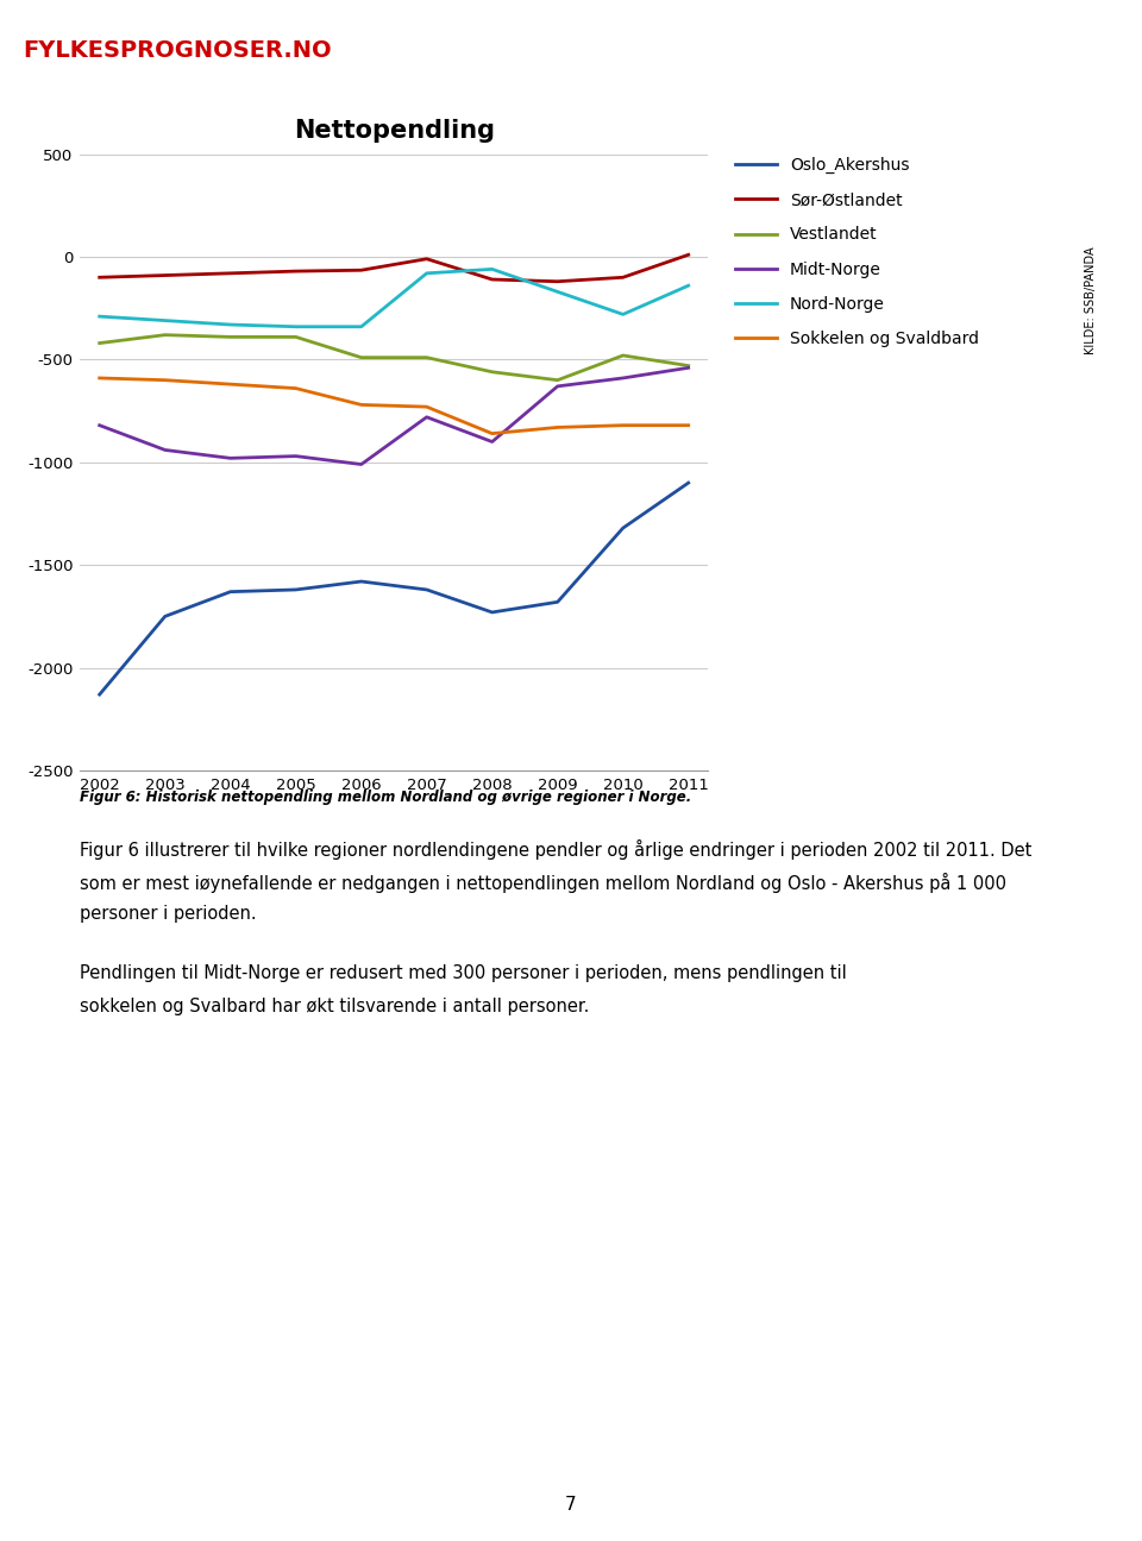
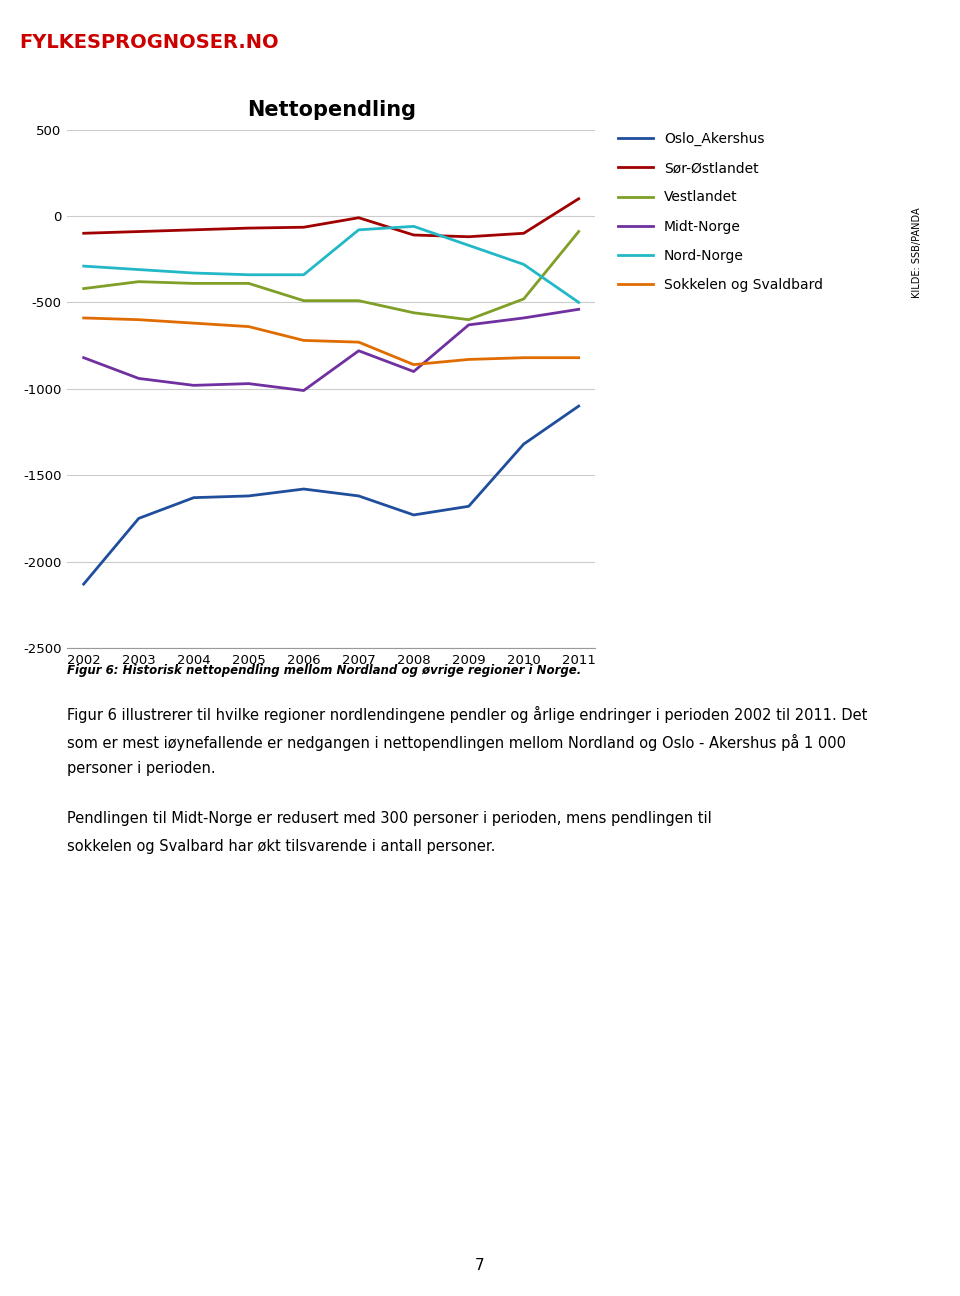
Sør-Østlandet/2011: 10 -> 100
Vestlandet/2011: -530 -> -90
Nord-Norge/2011: -140 -> -500
